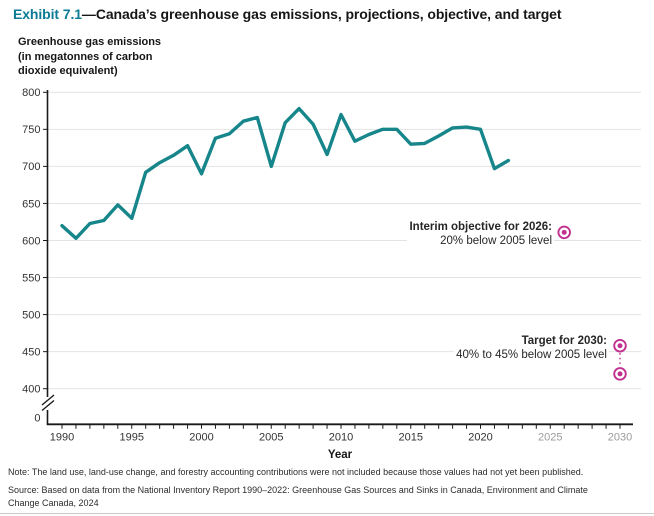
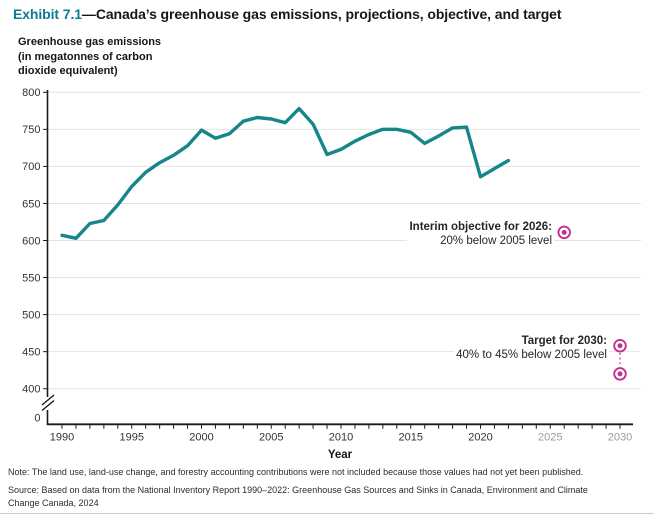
1990: 620 -> 610
1995: 630 -> 670
2000: 690 -> 750
2005: 700 -> 760
2010: 770 -> 720
2015: 730 -> 750
2020: 750 -> 690
